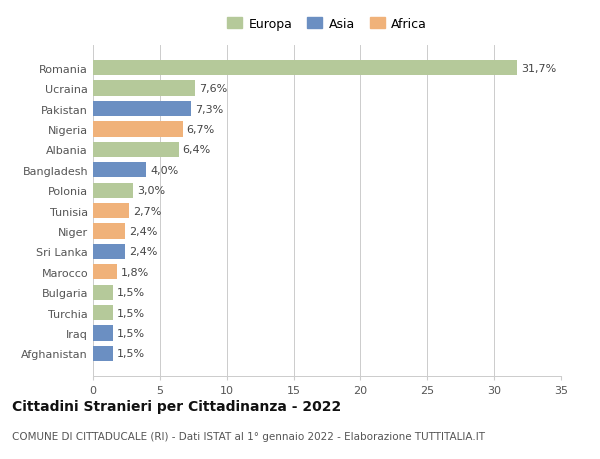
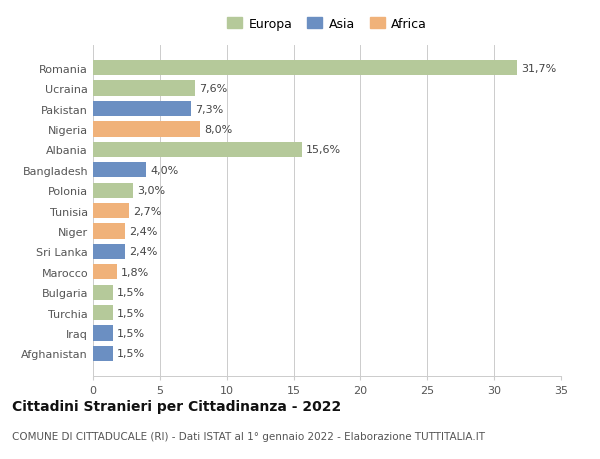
Nigeria: 6,7% -> 8,0%
Albania: 6,4% -> 15,6%
